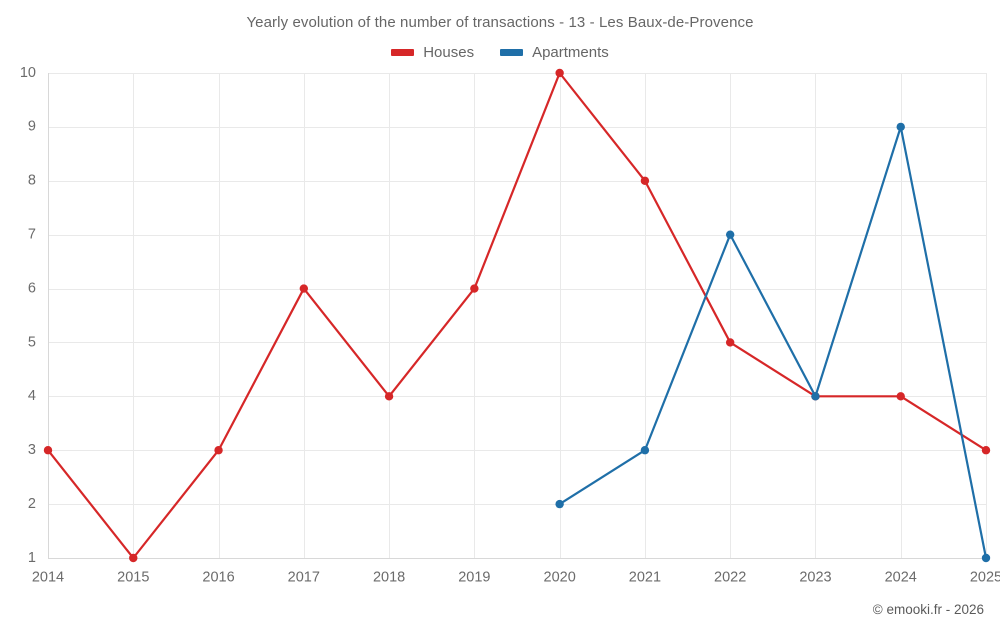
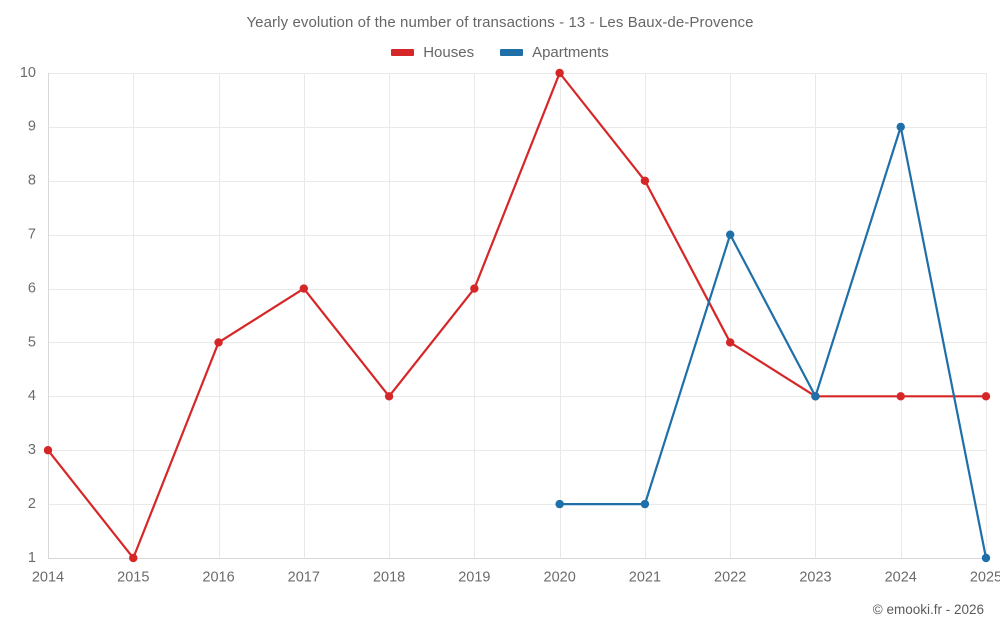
Houses/2016: 3 -> 5
Apartments/2021: 3 -> 2
Houses/2025: 3 -> 4
